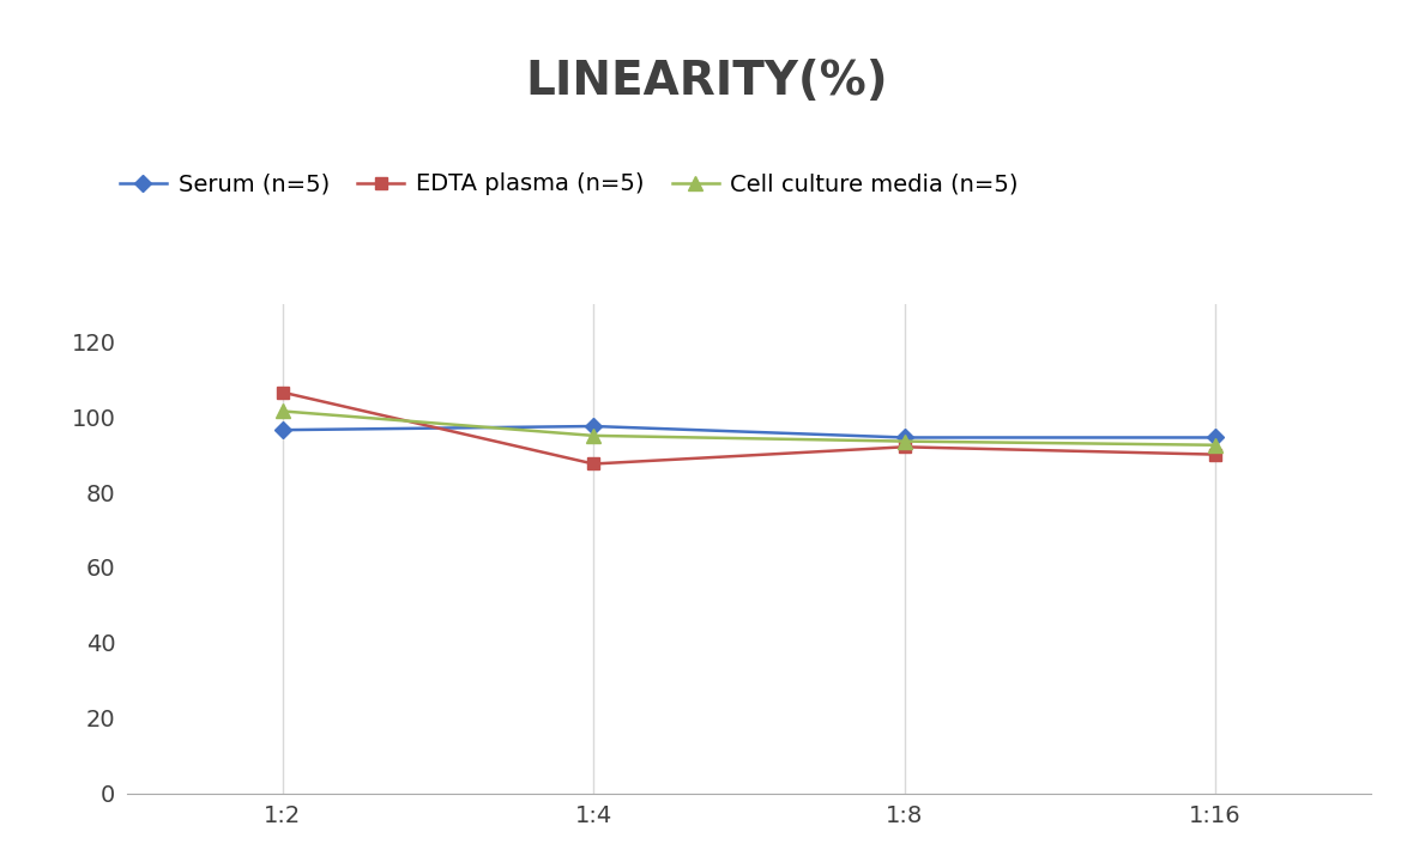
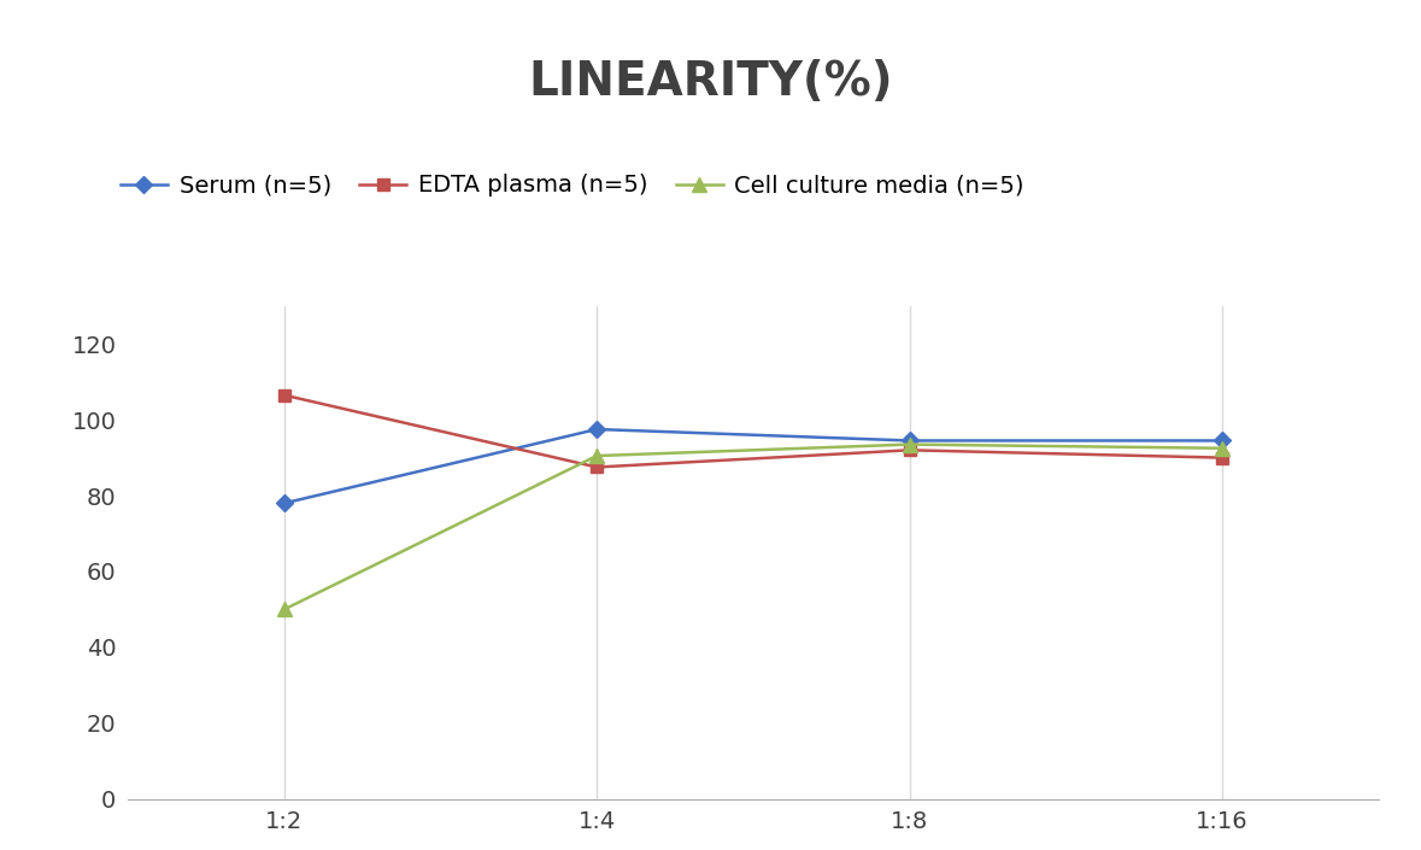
Serum (n=5)/1:2: 96.5 -> 78.0
Cell culture media (n=5)/1:2: 101.5 -> 50.0
Cell culture media (n=5)/1:4: 95.0 -> 90.5
